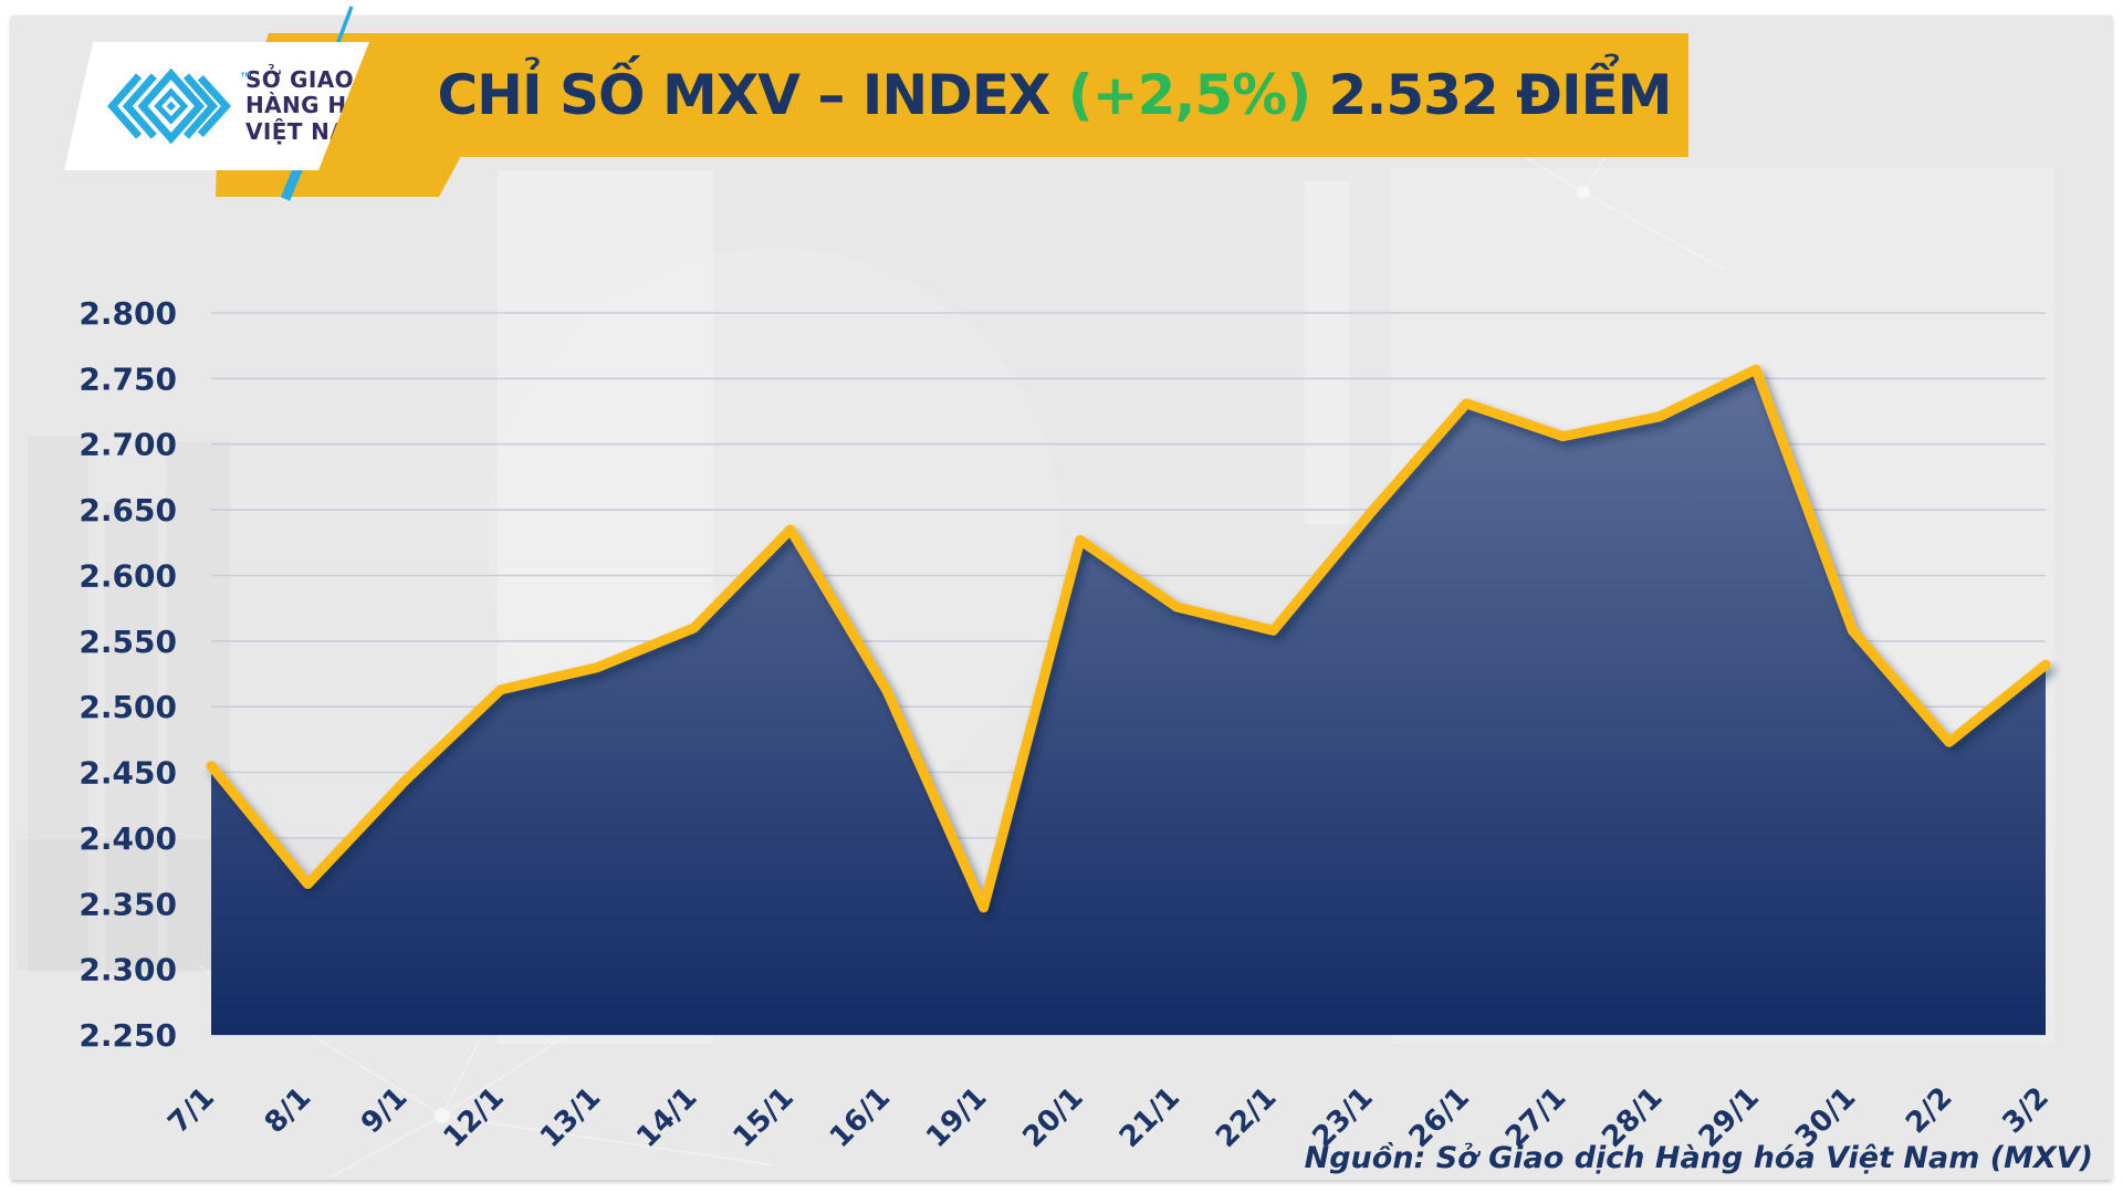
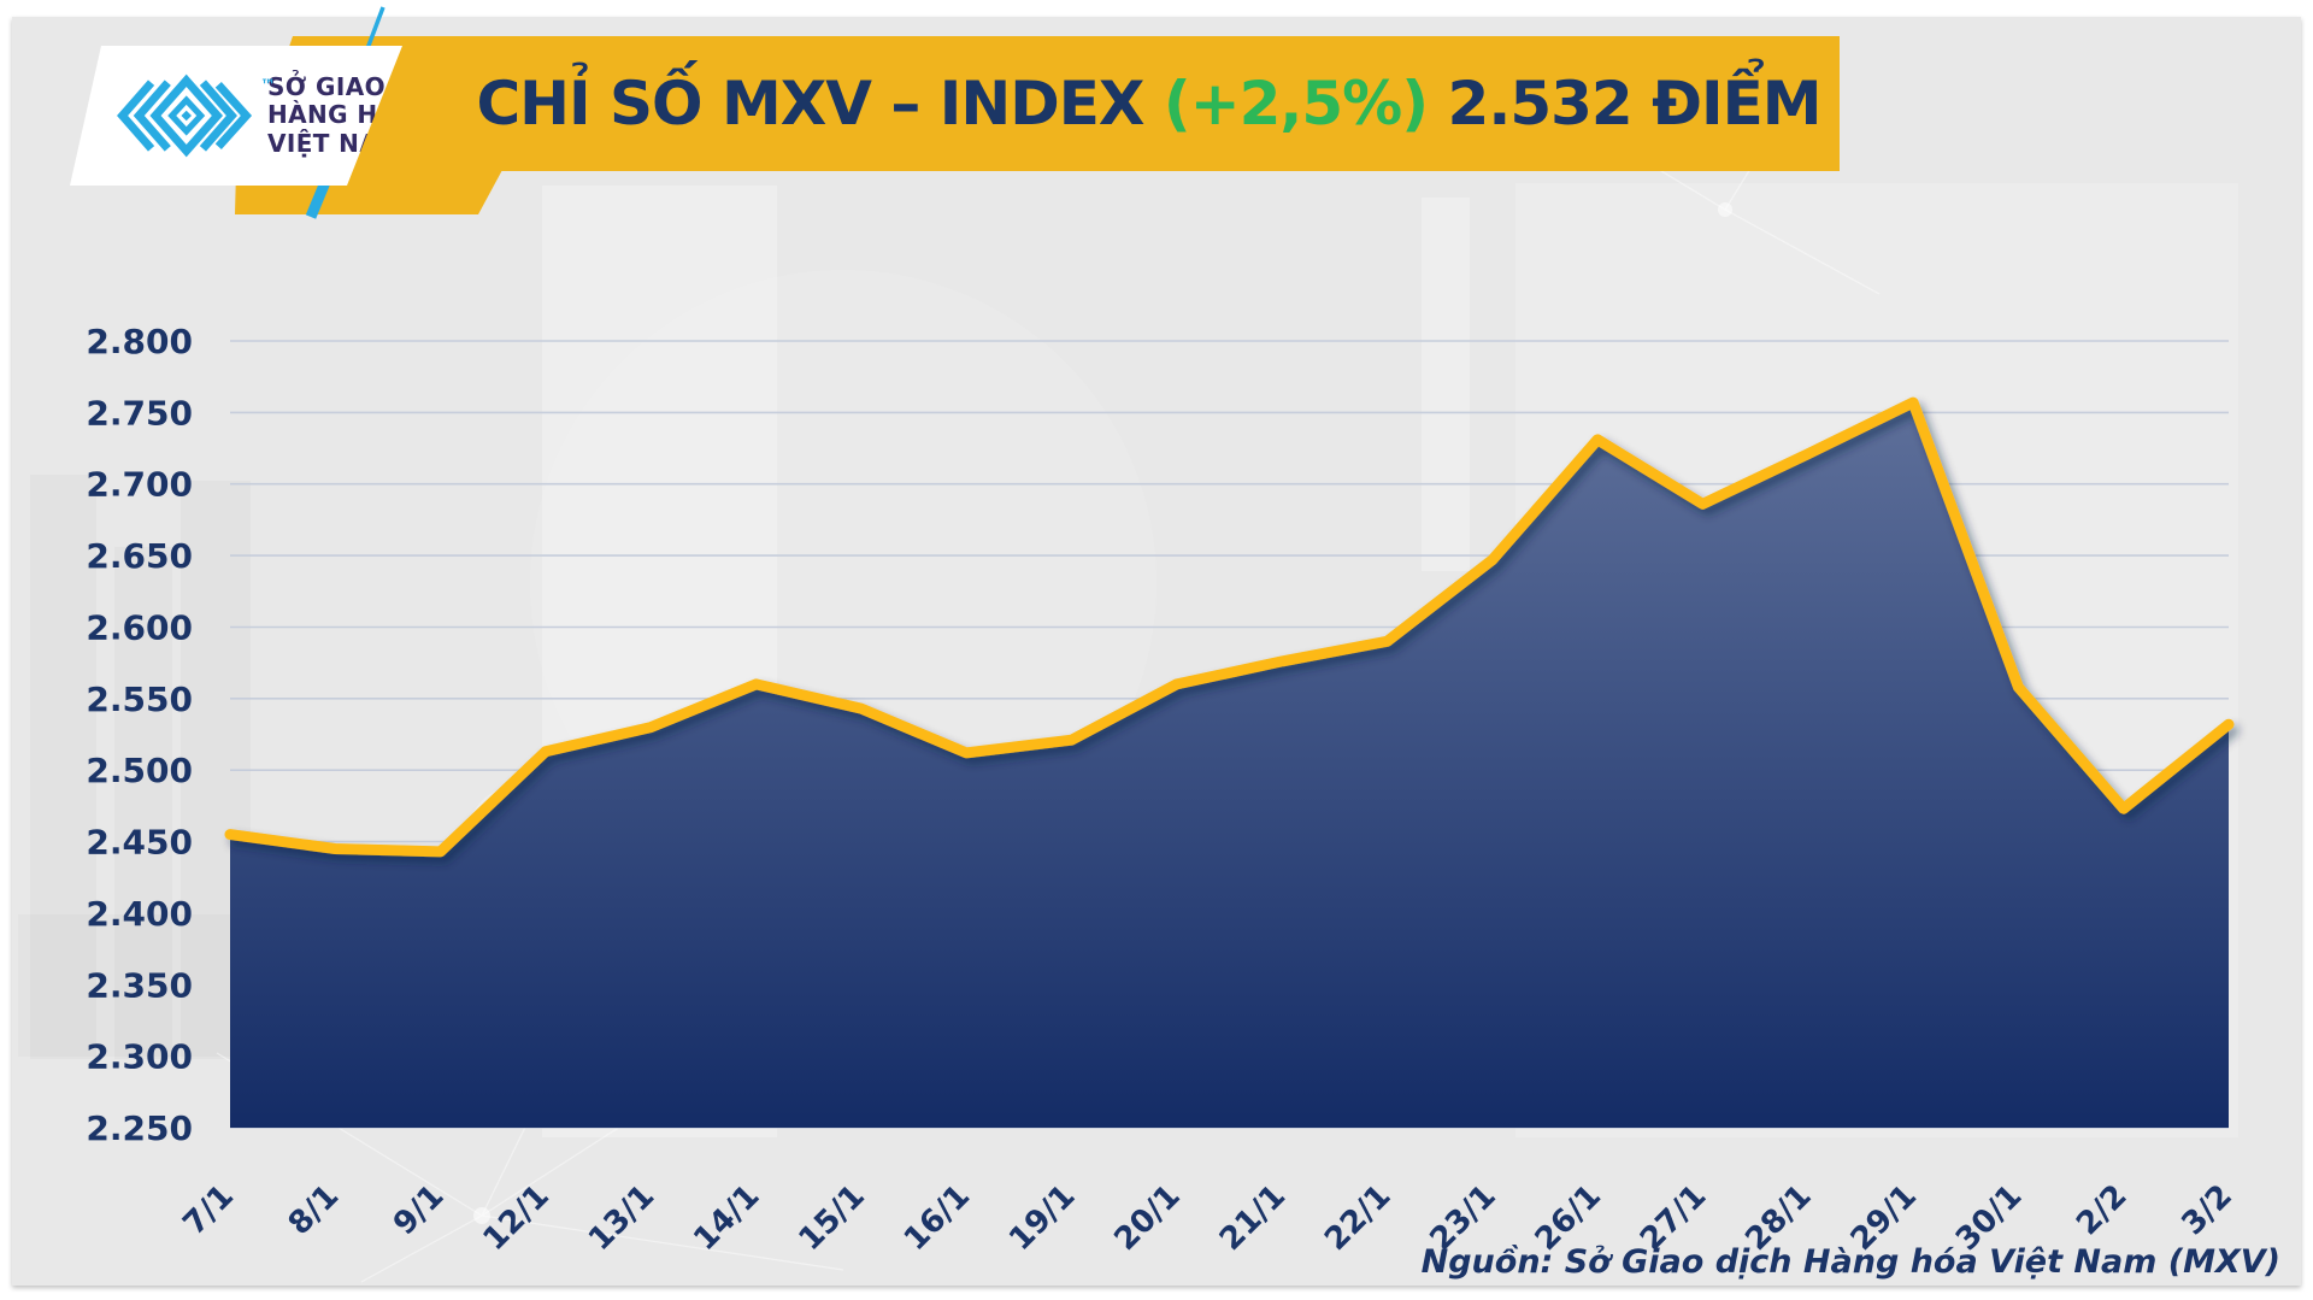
8/1: 2365 -> 2445
15/1: 2635 -> 2543
19/1: 2347 -> 2521
20/1: 2627 -> 2560
22/1: 2558 -> 2590
27/1: 2706 -> 2686
